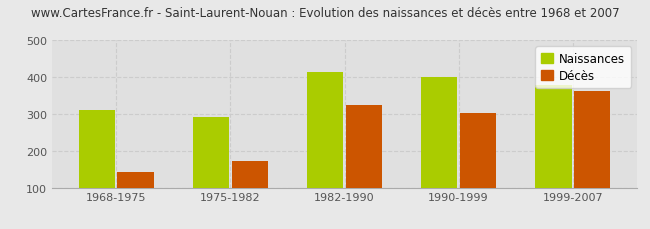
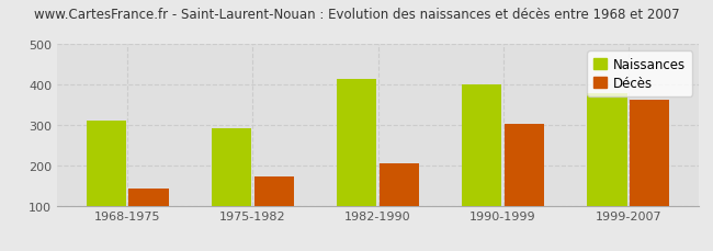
Décès/1982-1990: 325 -> 204
